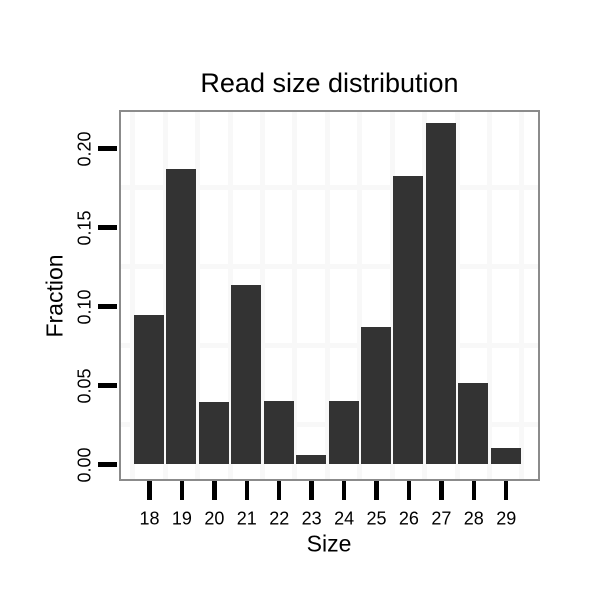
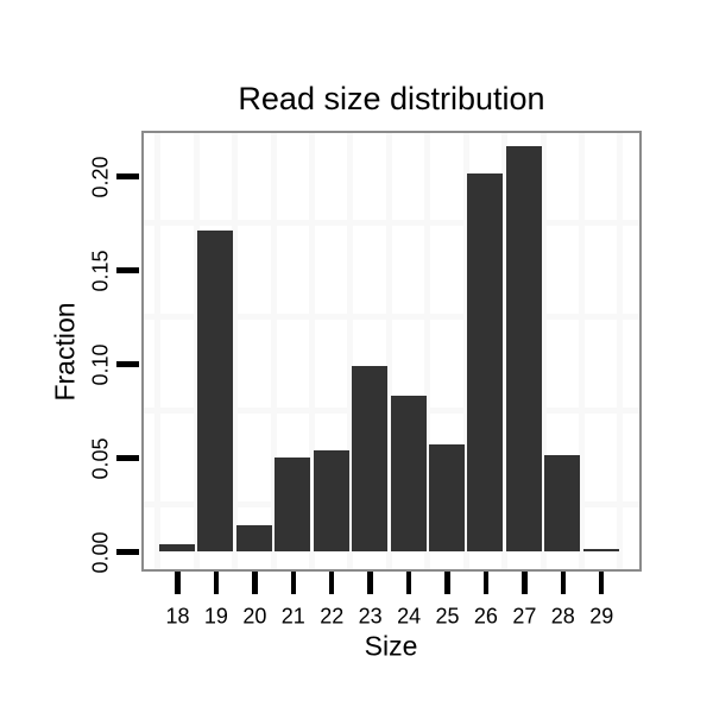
18: 0.094 -> 0.004
19: 0.187 -> 0.171
20: 0.039 -> 0.014
21: 0.113 -> 0.050
22: 0.040 -> 0.054
23: 0.006 -> 0.099
24: 0.040 -> 0.083
25: 0.087 -> 0.057
26: 0.182 -> 0.201
29: 0.010 -> 0.001
